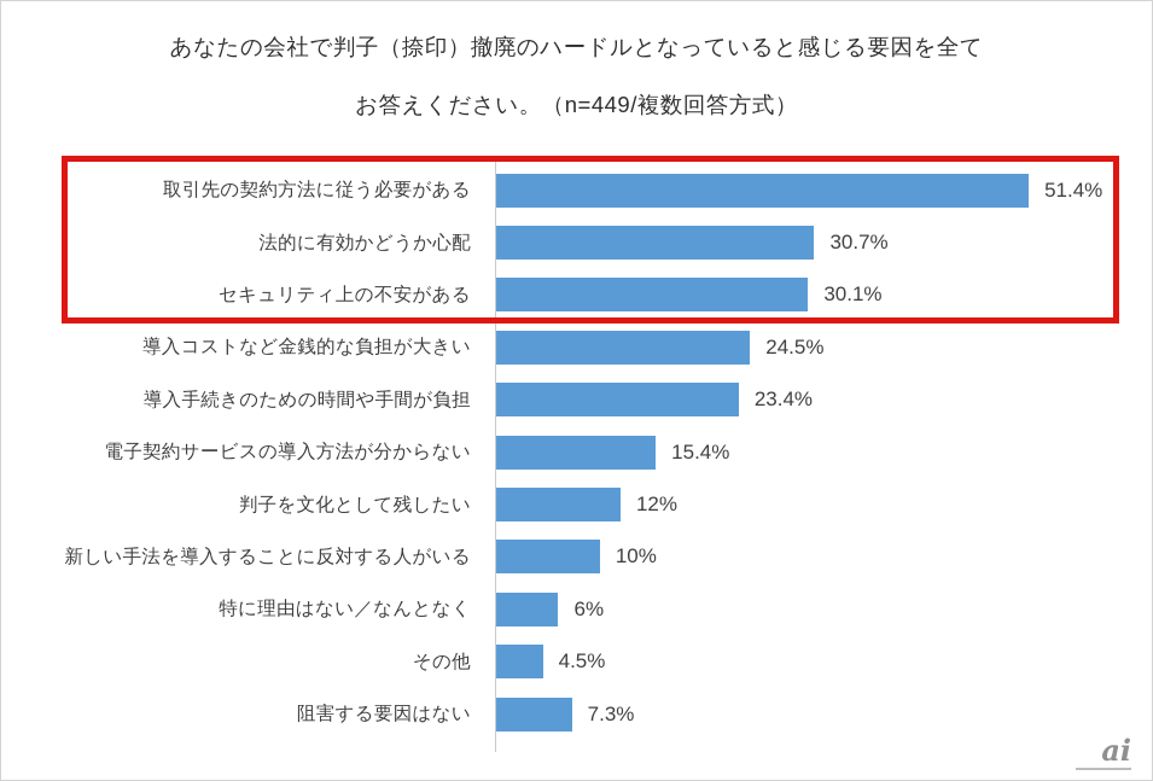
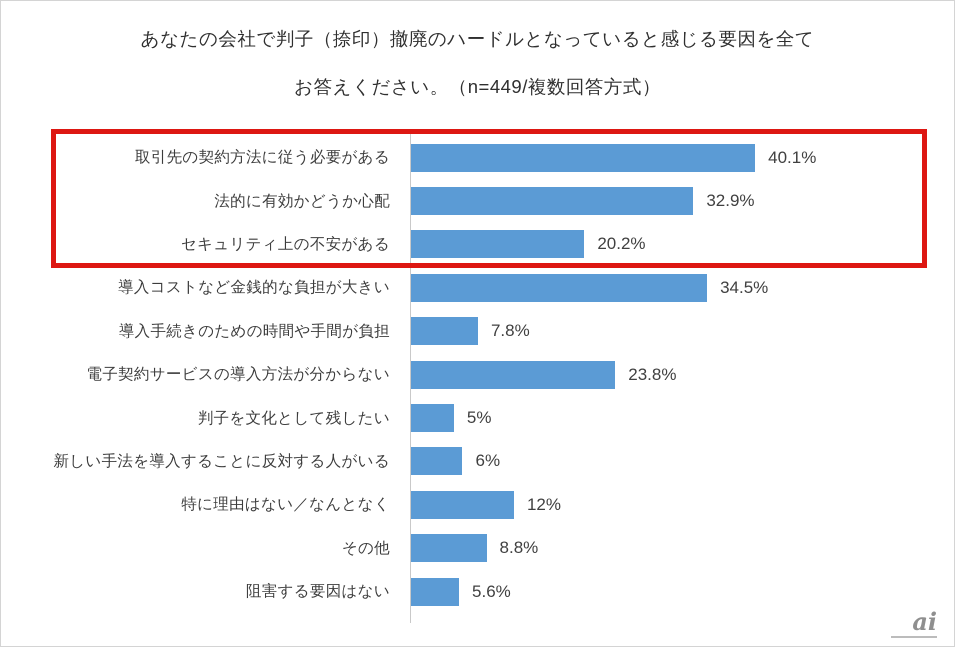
取引先の契約方法に従う必要がある: 51.4% -> 40.1%
法的に有効かどうか心配: 30.7% -> 32.9%
セキュリティ上の不安がある: 30.1% -> 20.2%
導入コストなど金銭的な負担が大きい: 24.5% -> 34.5%
導入手続きのための時間や手間が負担: 23.4% -> 7.8%
電子契約サービスの導入方法が分からない: 15.4% -> 23.8%
判子を文化として残したい: 12% -> 5%
新しい手法を導入することに反対する人がいる: 10% -> 6%
特に理由はない／なんとなく: 6% -> 12%
その他: 4.5% -> 8.8%
阻害する要因はない: 7.3% -> 5.6%
